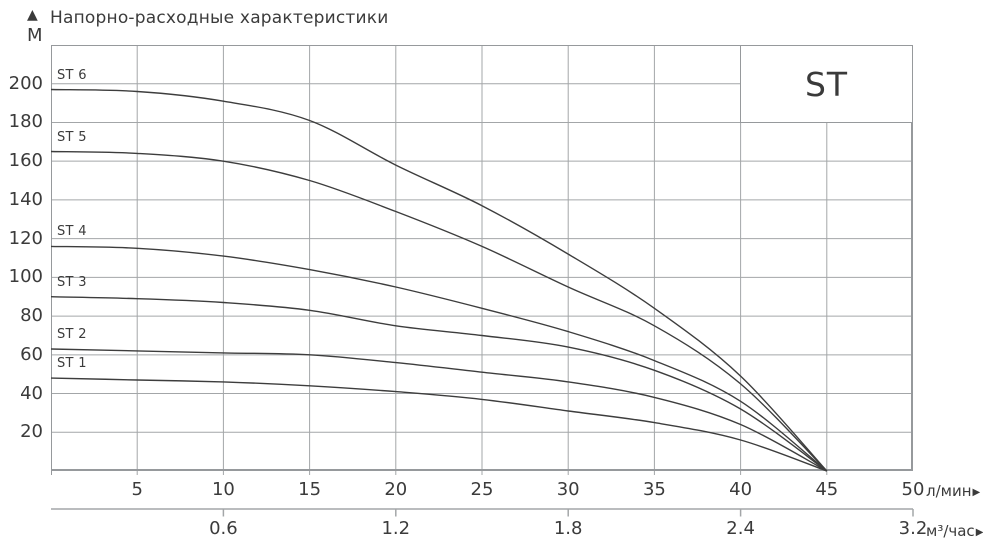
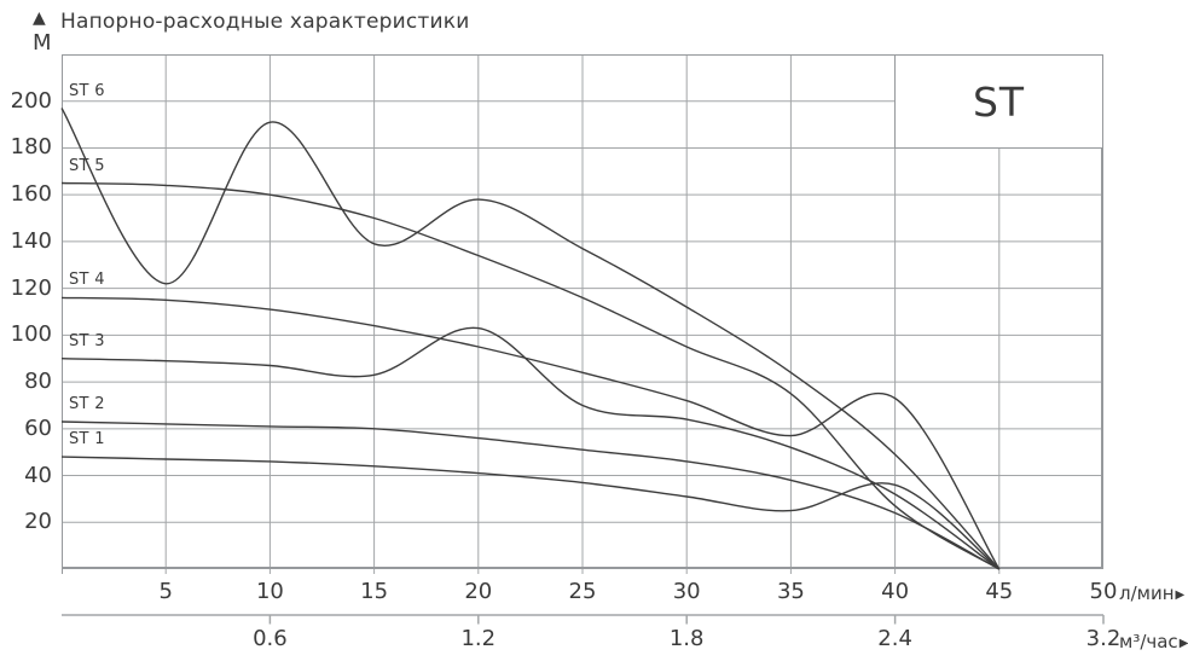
ST 6/5: 196 -> 122
ST 6/15: 181 -> 139
ST 3/20: 75 -> 103
ST 5/40: 45 -> 27
ST 4/40: 36 -> 73
ST 1/40: 16 -> 36
